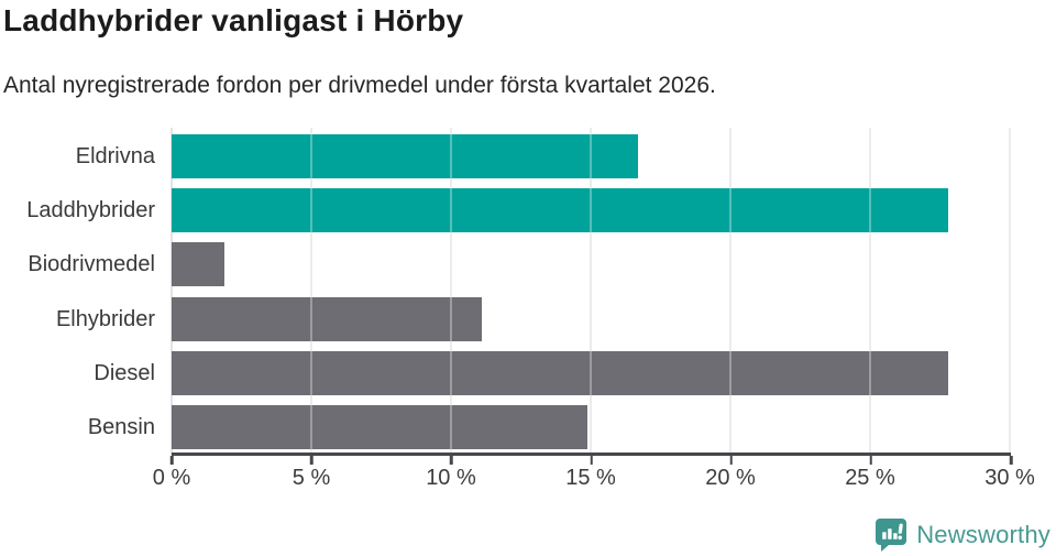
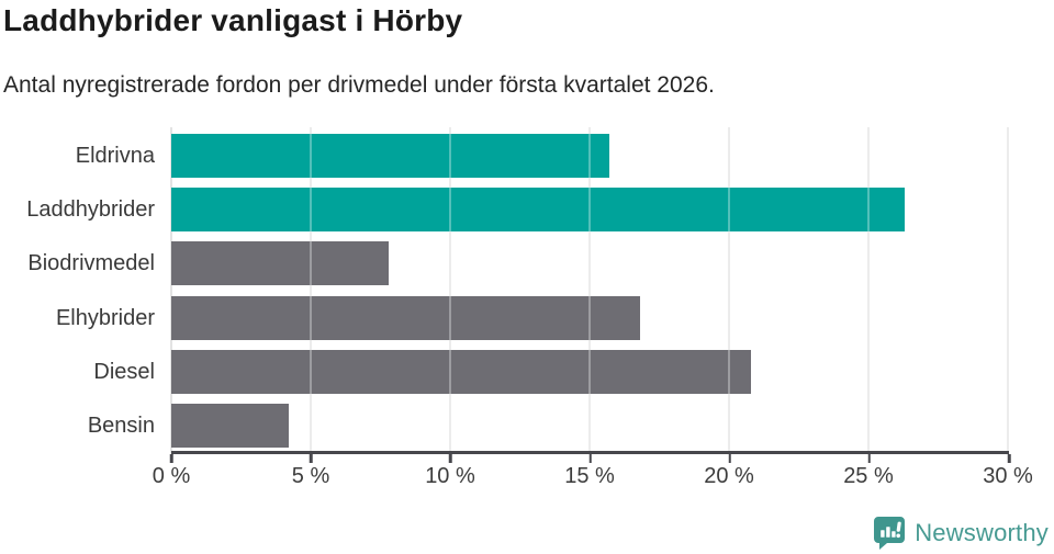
Eldrivna: 16.7% -> 15.7%
Laddhybrider: 27.8% -> 26.3%
Biodrivmedel: 1.9% -> 7.8%
Elhybrider: 11.1% -> 16.8%
Diesel: 27.8% -> 20.8%
Bensin: 14.9% -> 4.2%
